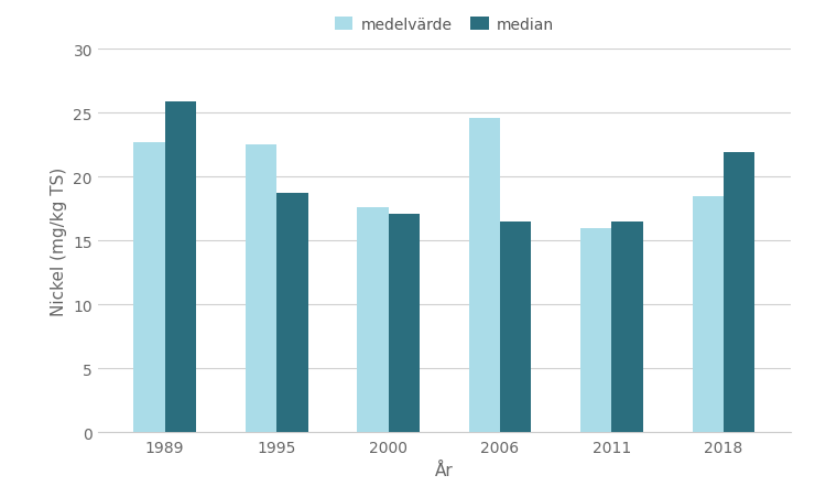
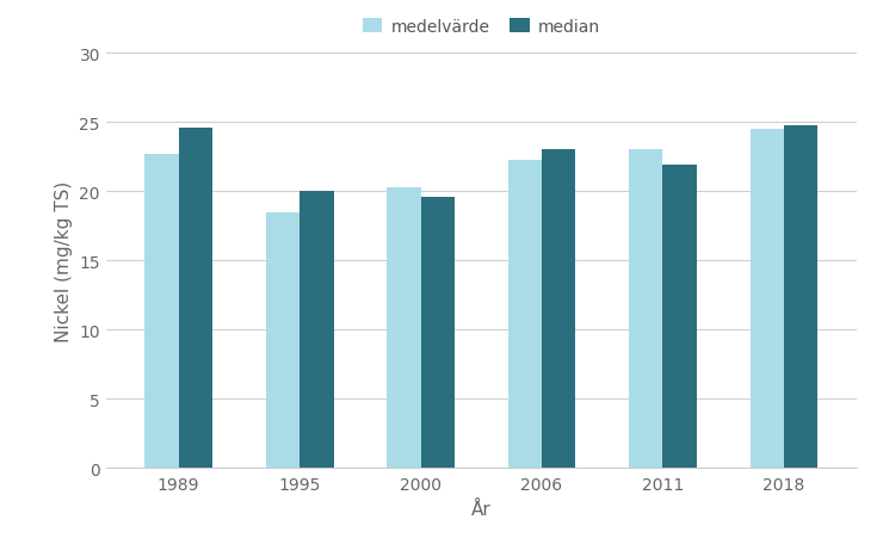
median/1989: 25.9 -> 24.6
medelvärde/1995: 22.5 -> 18.5
median/1995: 18.7 -> 20.0
medelvärde/2000: 17.6 -> 20.3
median/2000: 17.1 -> 19.6
medelvärde/2006: 24.6 -> 22.3
median/2006: 16.5 -> 23.0
medelvärde/2011: 16.0 -> 23.0
median/2011: 16.5 -> 21.9
medelvärde/2018: 18.5 -> 24.5
median/2018: 21.9 -> 24.8
